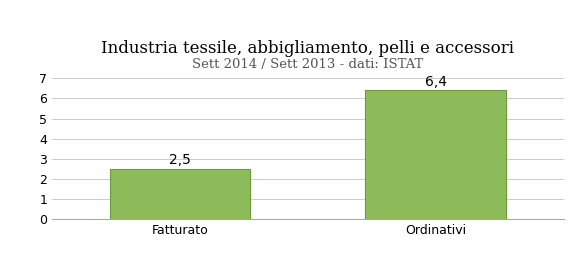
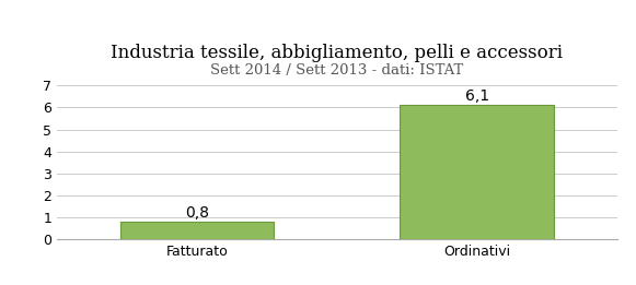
Fatturato: 2,5 -> 0,8
Ordinativi: 6,4 -> 6,1
